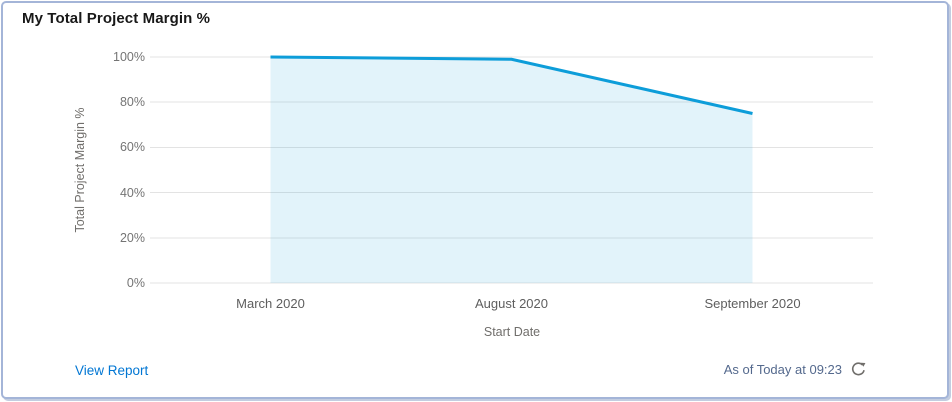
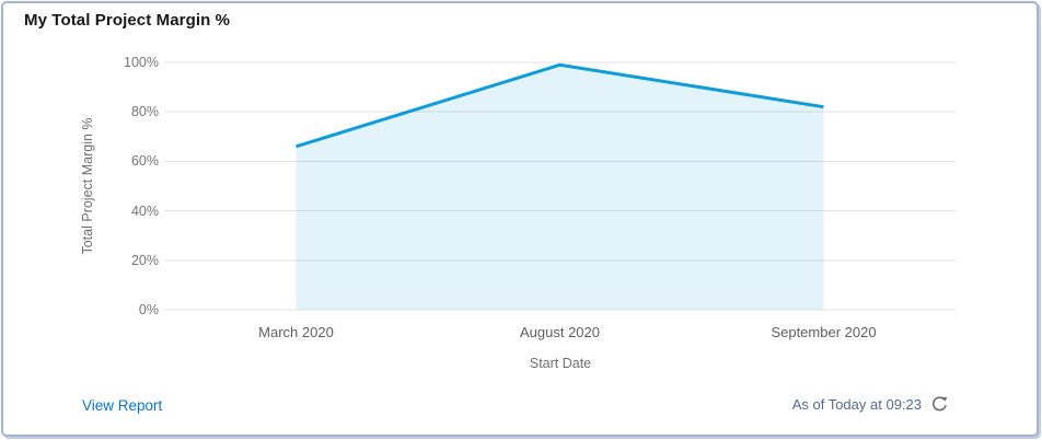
March 2020: 100% -> 66%
September 2020: 75% -> 82%
